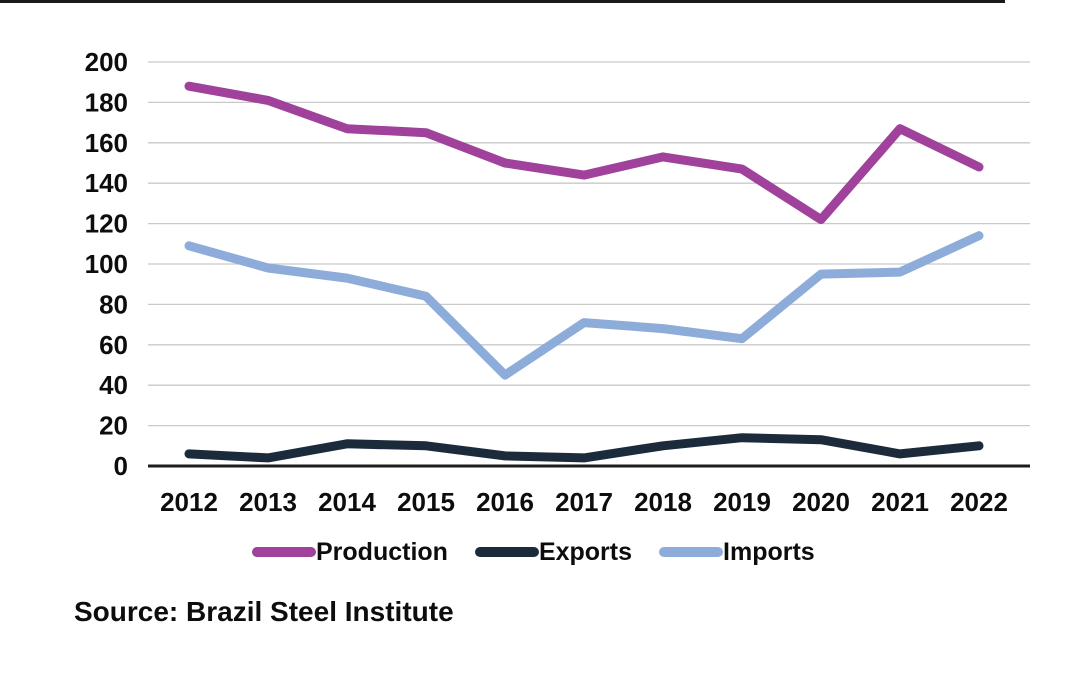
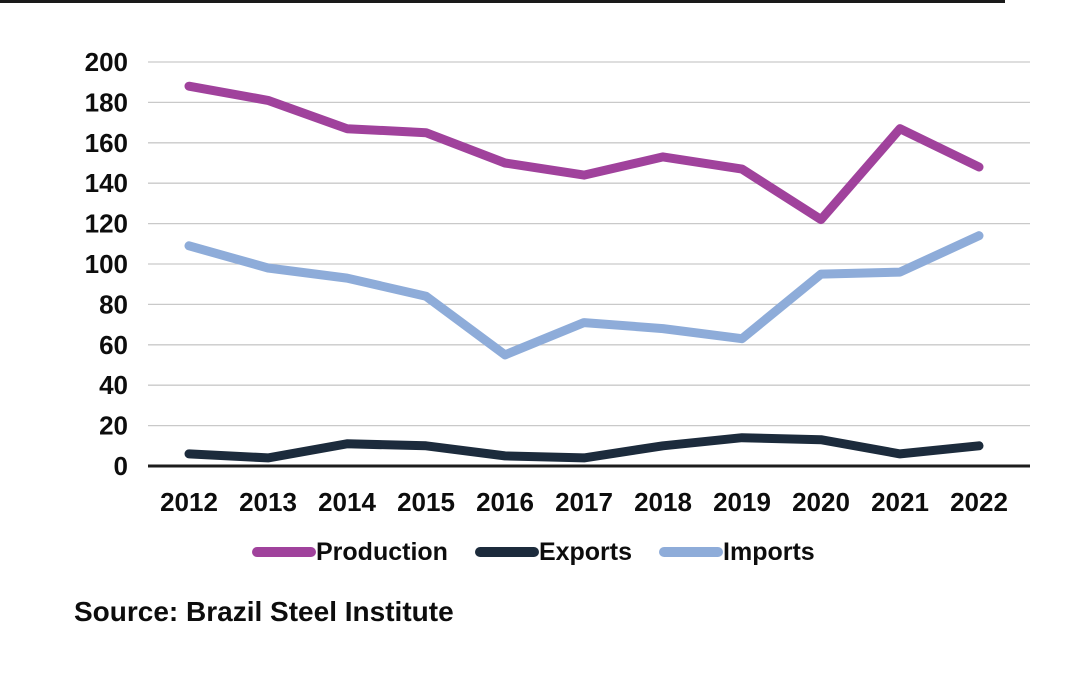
Imports/2016: 45 -> 55
